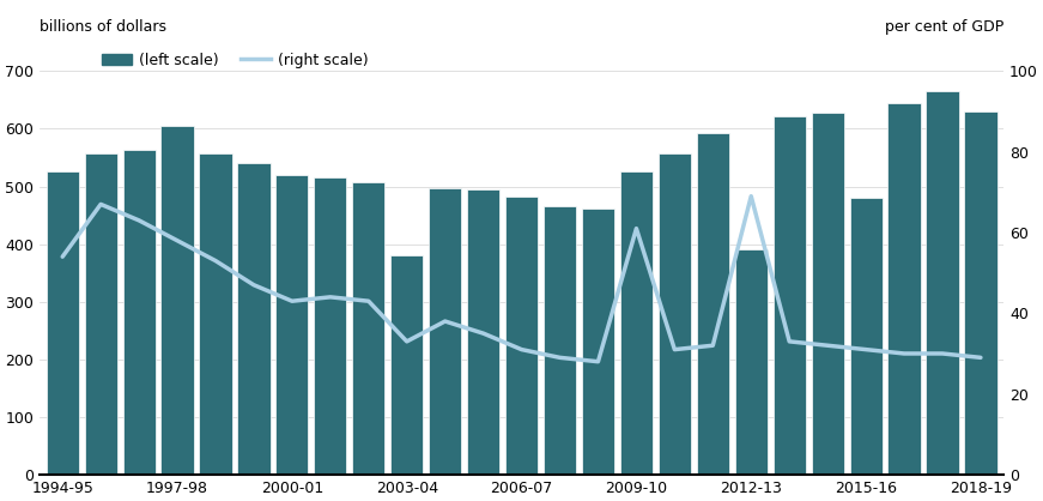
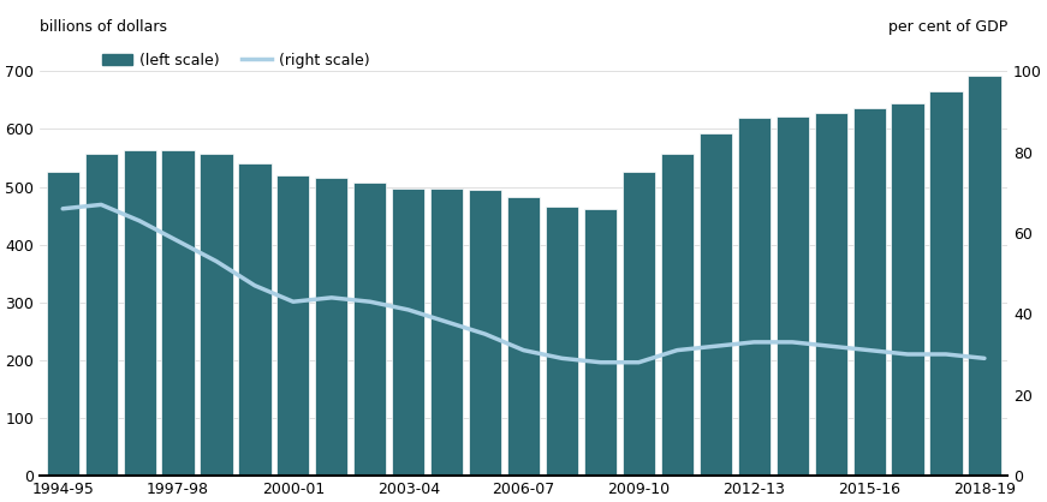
(right scale)/1994-95: 54 -> 66
(left scale)/1997-98: 605 -> 563
(left scale)/2003-04: 380 -> 497
(right scale)/2003-04: 33 -> 41
(right scale)/2009-10: 61 -> 28
(left scale)/2012-13: 390 -> 620
(right scale)/2012-13: 69 -> 33
(left scale)/2015-16: 480 -> 637
(left scale)/2018-19: 630 -> 692
